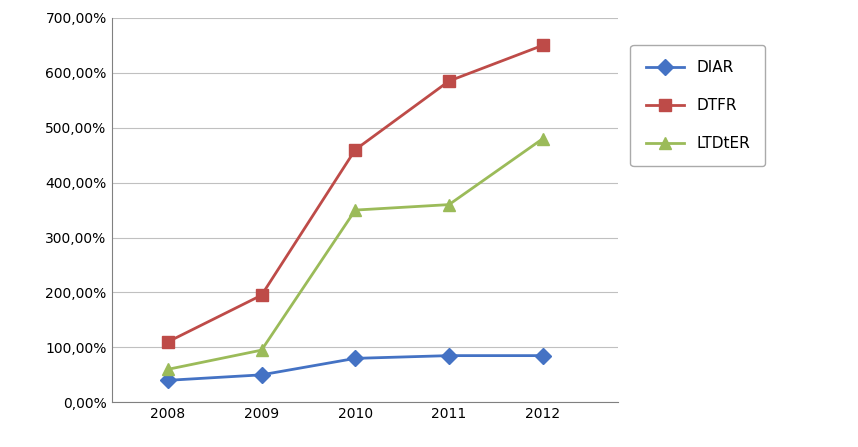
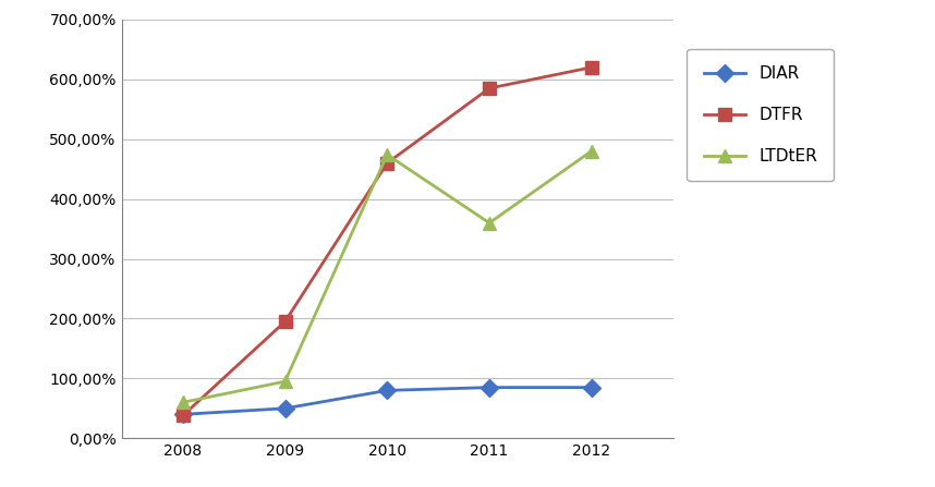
DTFR/2008: 110% -> 38%
LTDtER/2010: 350% -> 474%
DTFR/2012: 650% -> 620%
